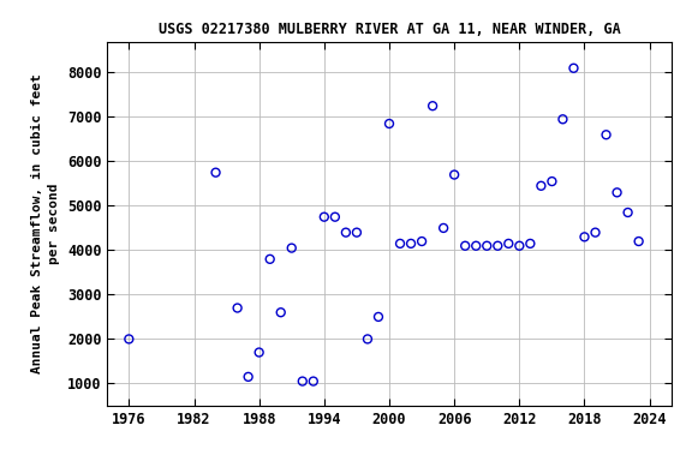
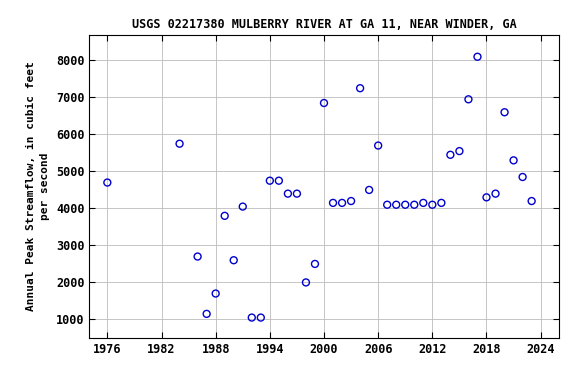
1976: 2000 -> 4700
